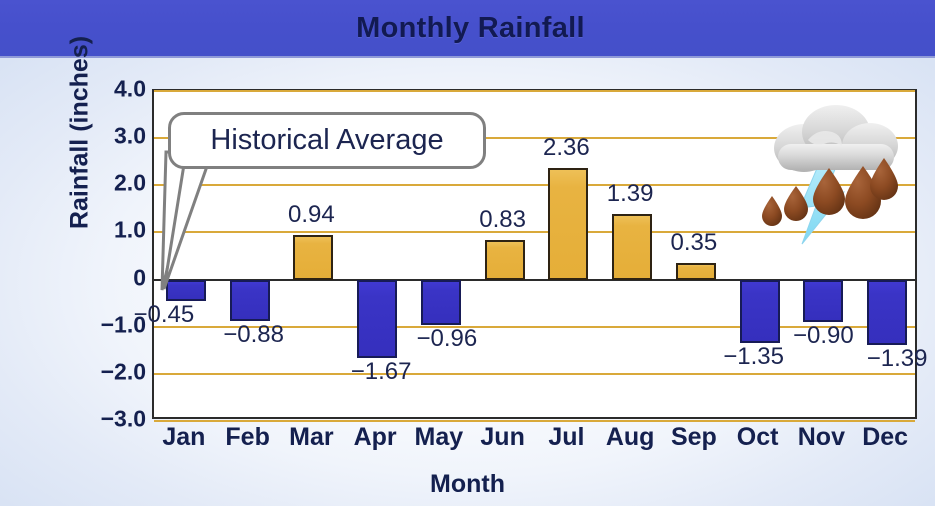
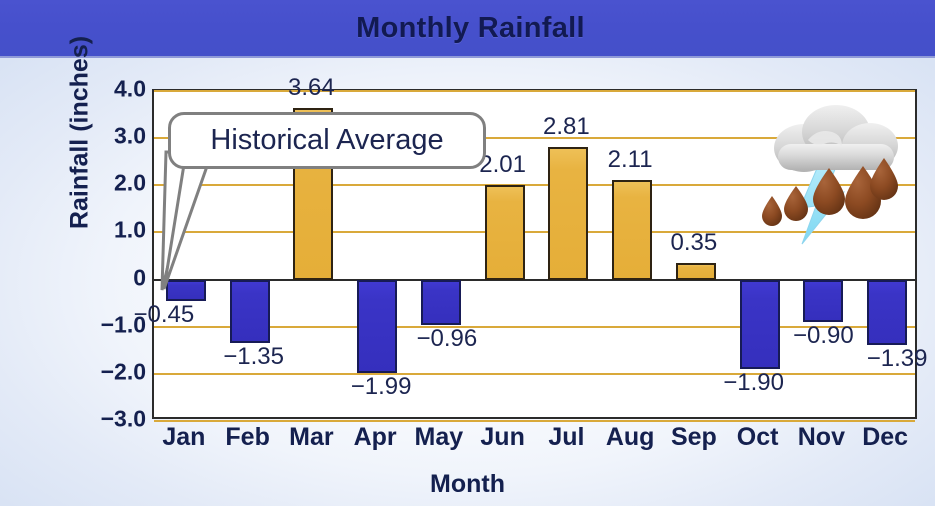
Feb: −0.88 -> −1.35
Mar: 0.94 -> 3.64
Apr: −1.67 -> −1.99
Jun: 0.83 -> 2.01
Jul: 2.36 -> 2.81
Aug: 1.39 -> 2.11
Oct: −1.35 -> −1.90
